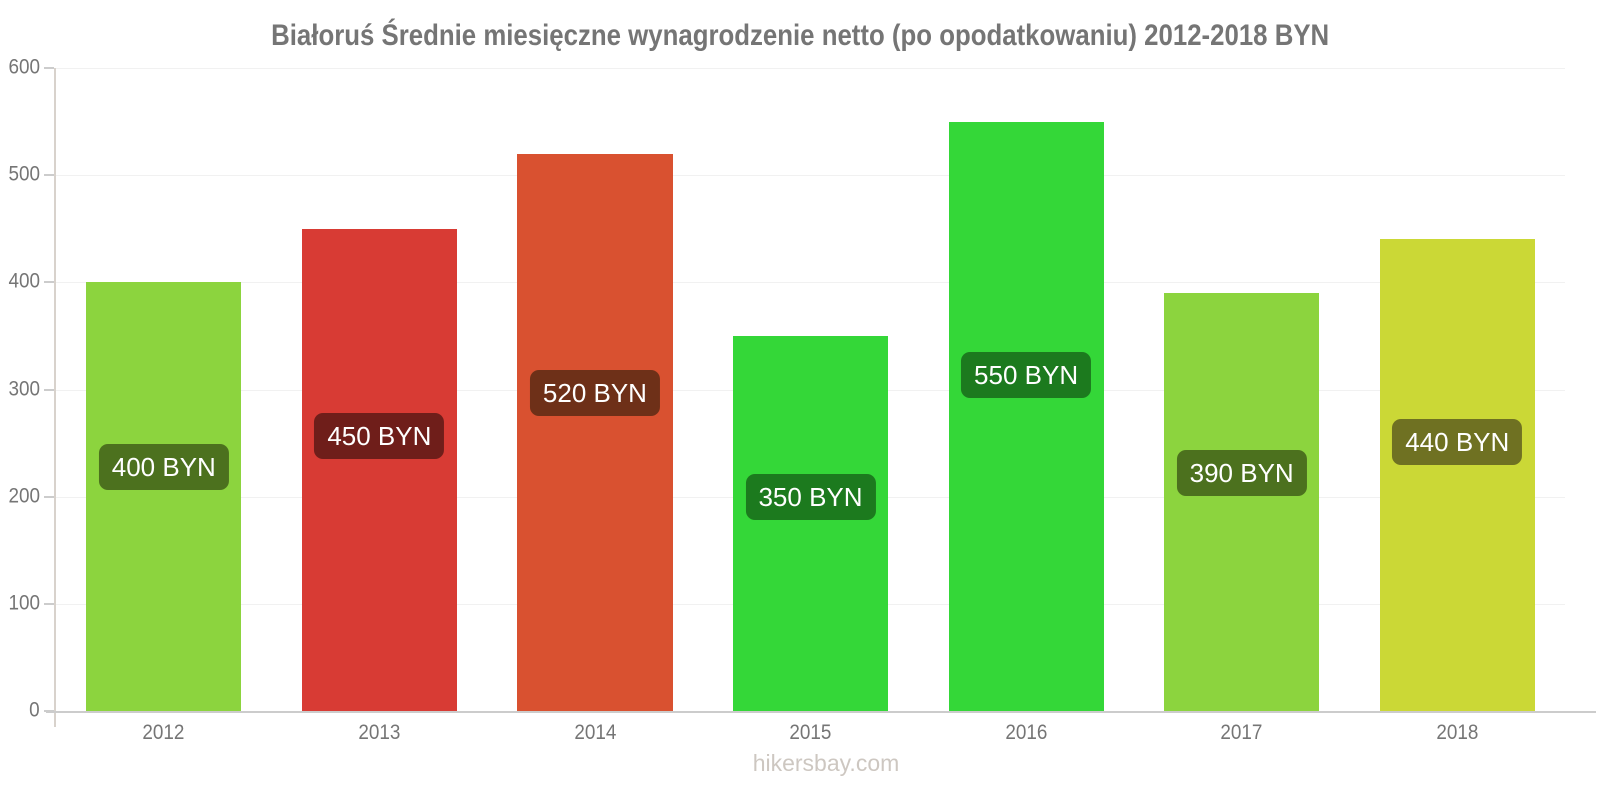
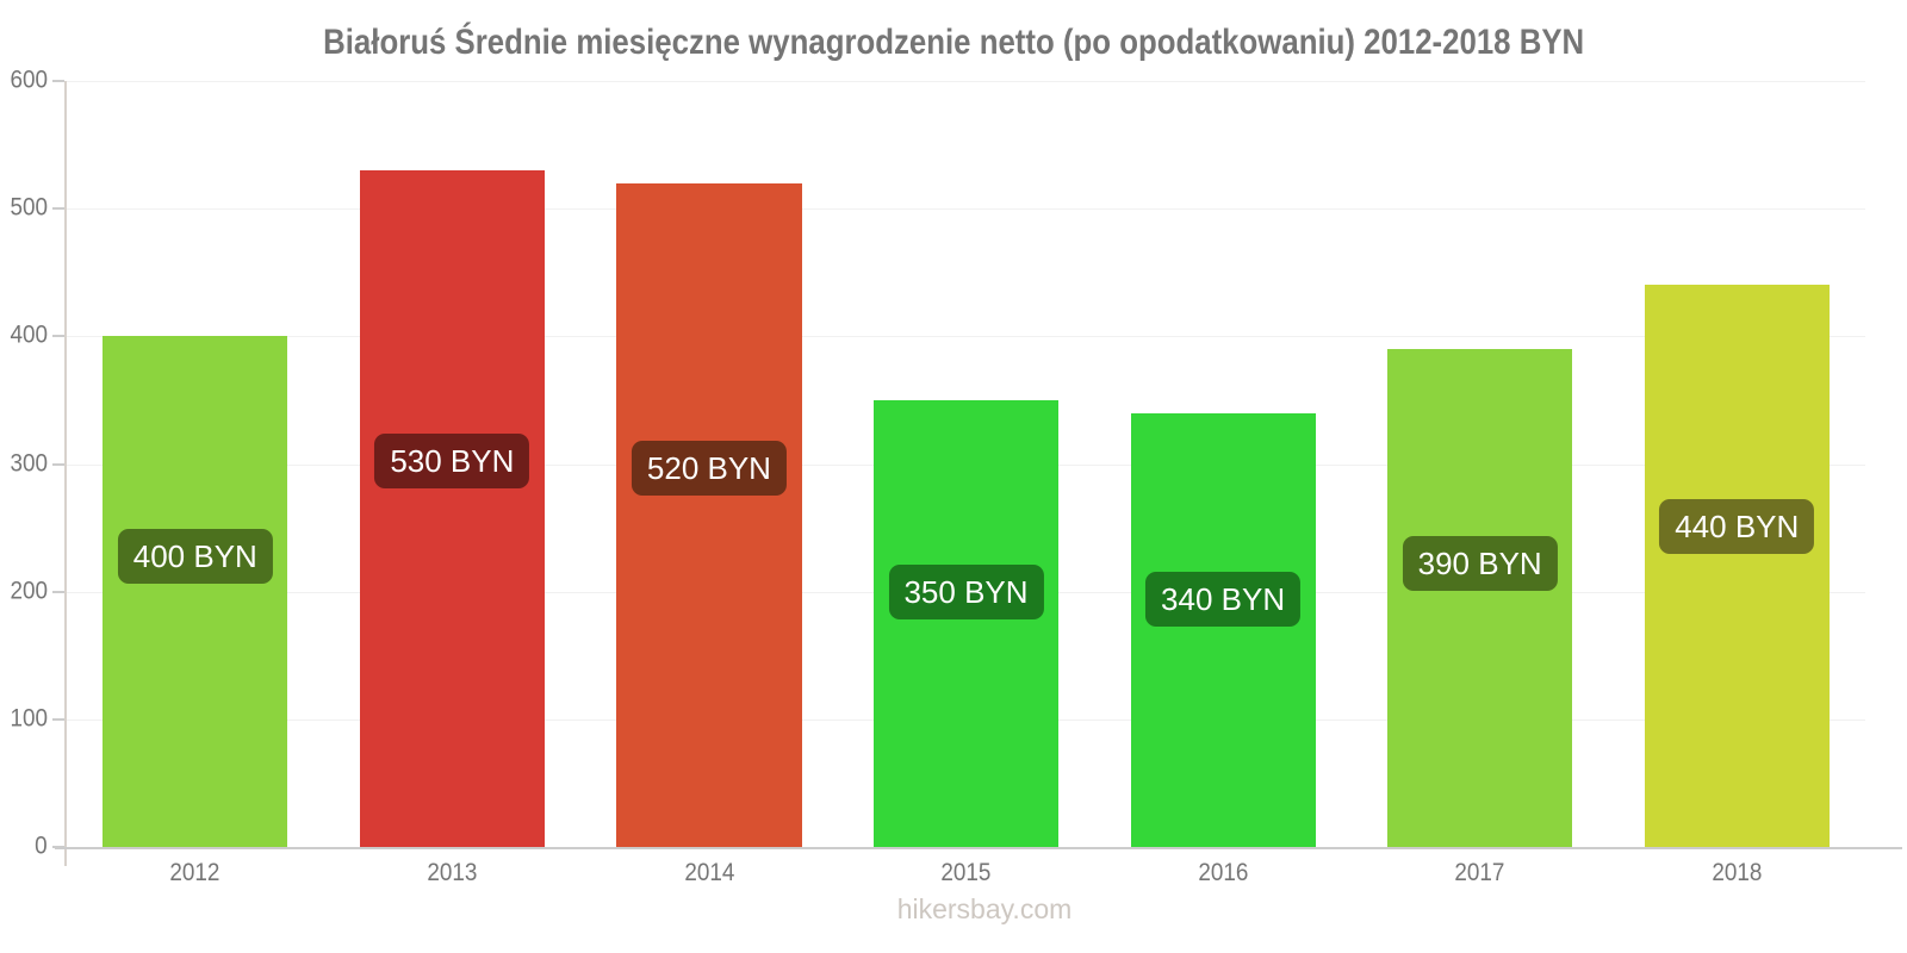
2013: 450 -> 530
2016: 550 -> 340
